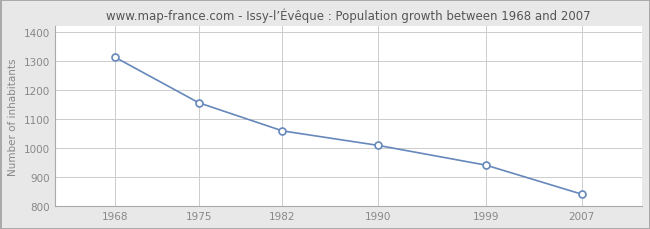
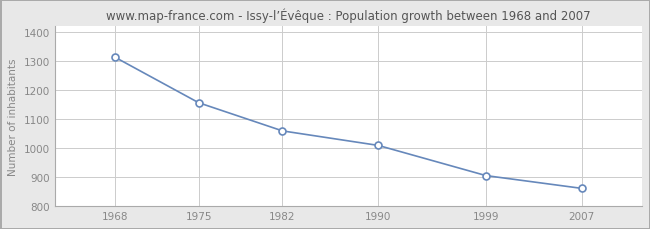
1999: 940 -> 904
2007: 840 -> 860
